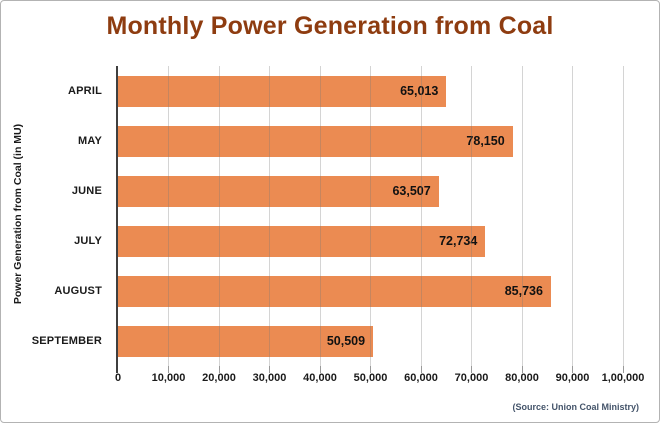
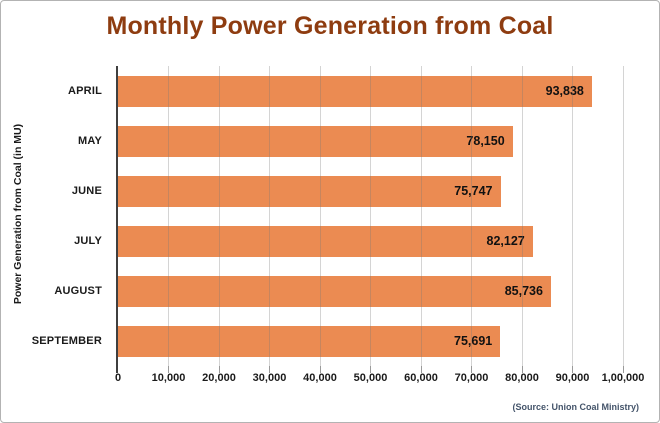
APRIL: 65,013 -> 93,838
JUNE: 63,507 -> 75,747
JULY: 72,734 -> 82,127
SEPTEMBER: 50,509 -> 75,691
